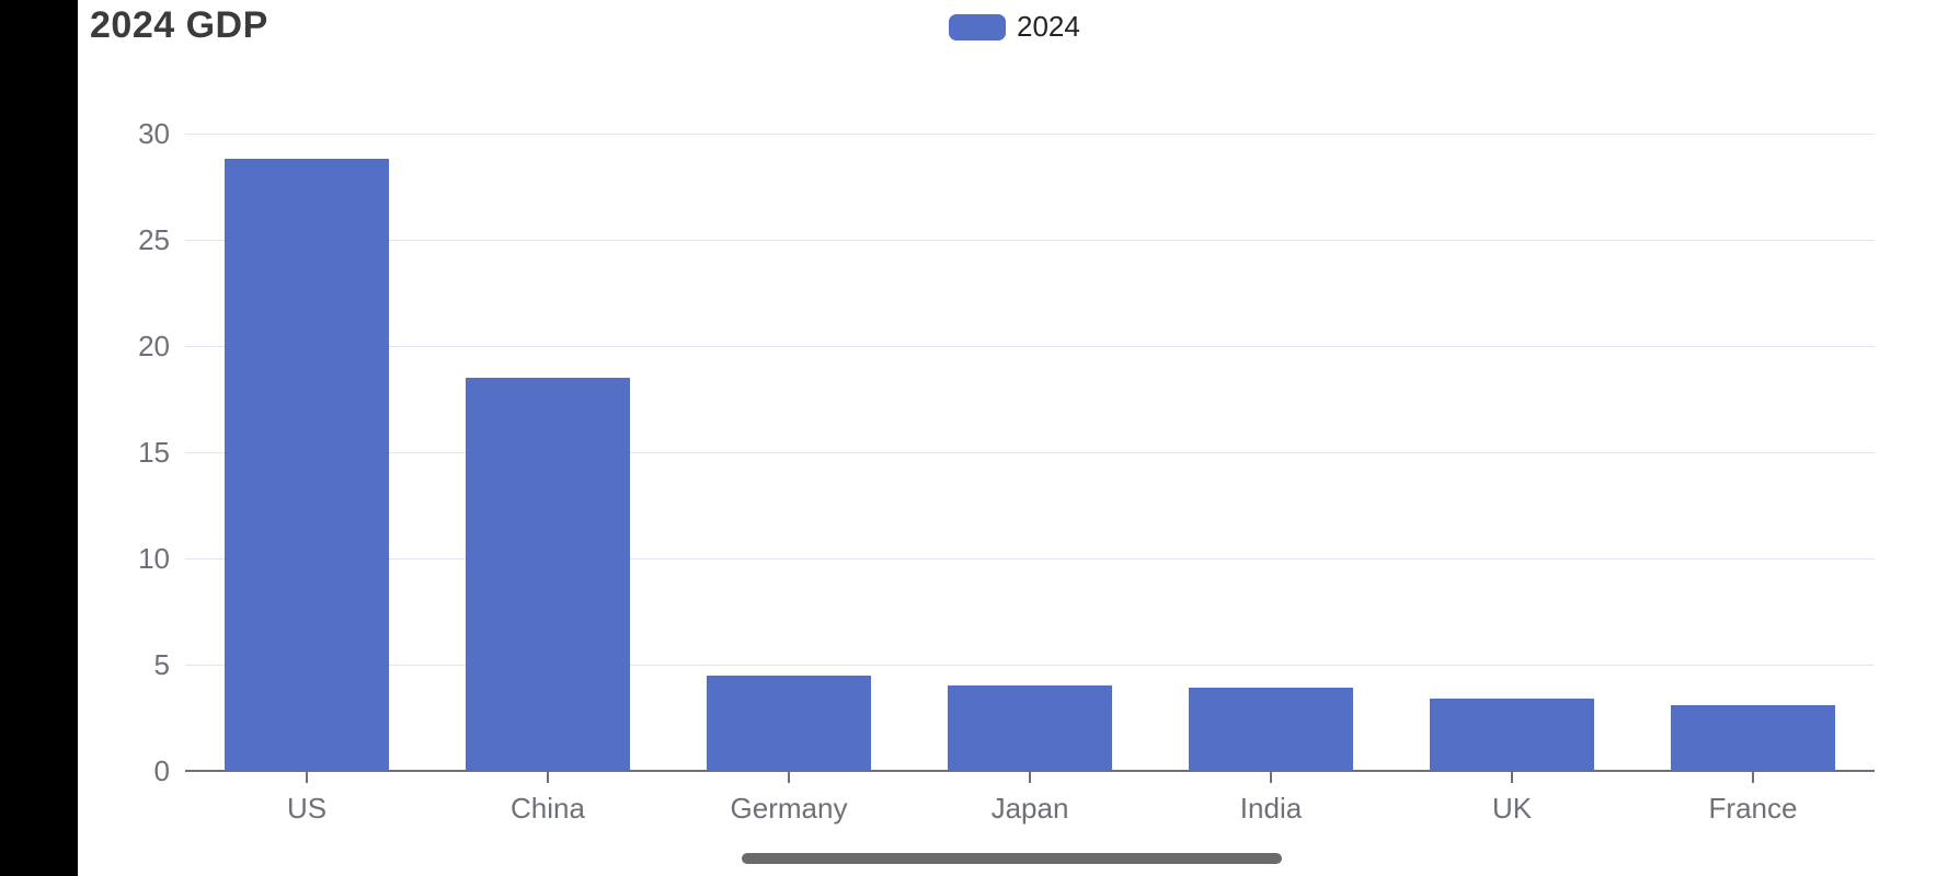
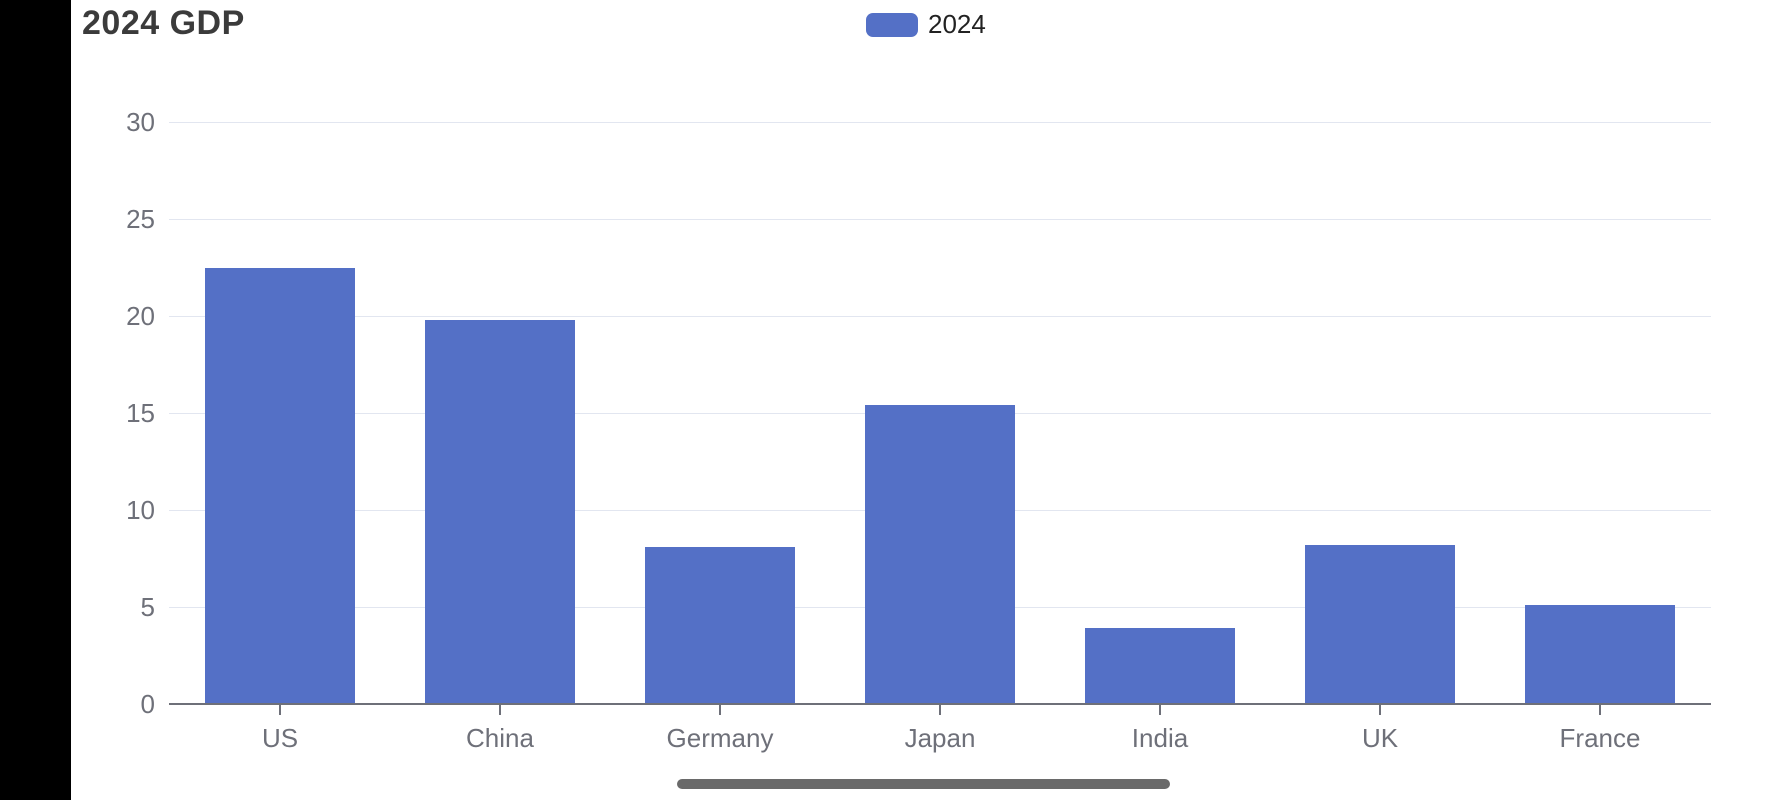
US: 28.8 -> 22.5
China: 18.5 -> 19.8
Germany: 4.5 -> 8.1
Japan: 4.0 -> 15.4
UK: 3.4 -> 8.2
France: 3.1 -> 5.1
